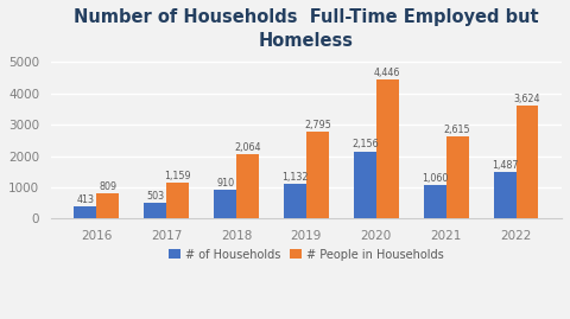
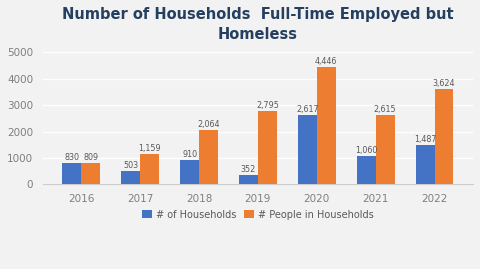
# of Households/2016: 413 -> 830
# of Households/2019: 1,132 -> 352
# of Households/2020: 2,156 -> 2,617
